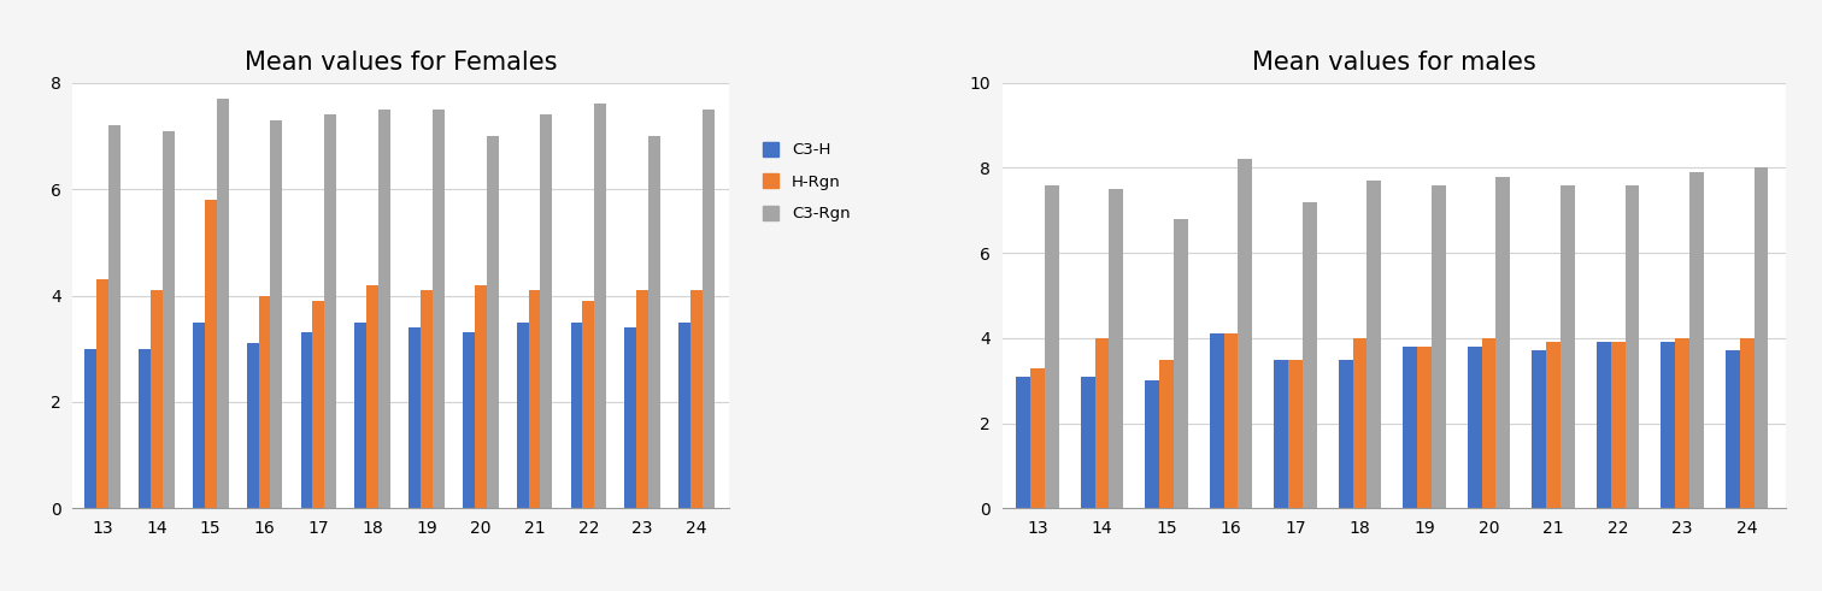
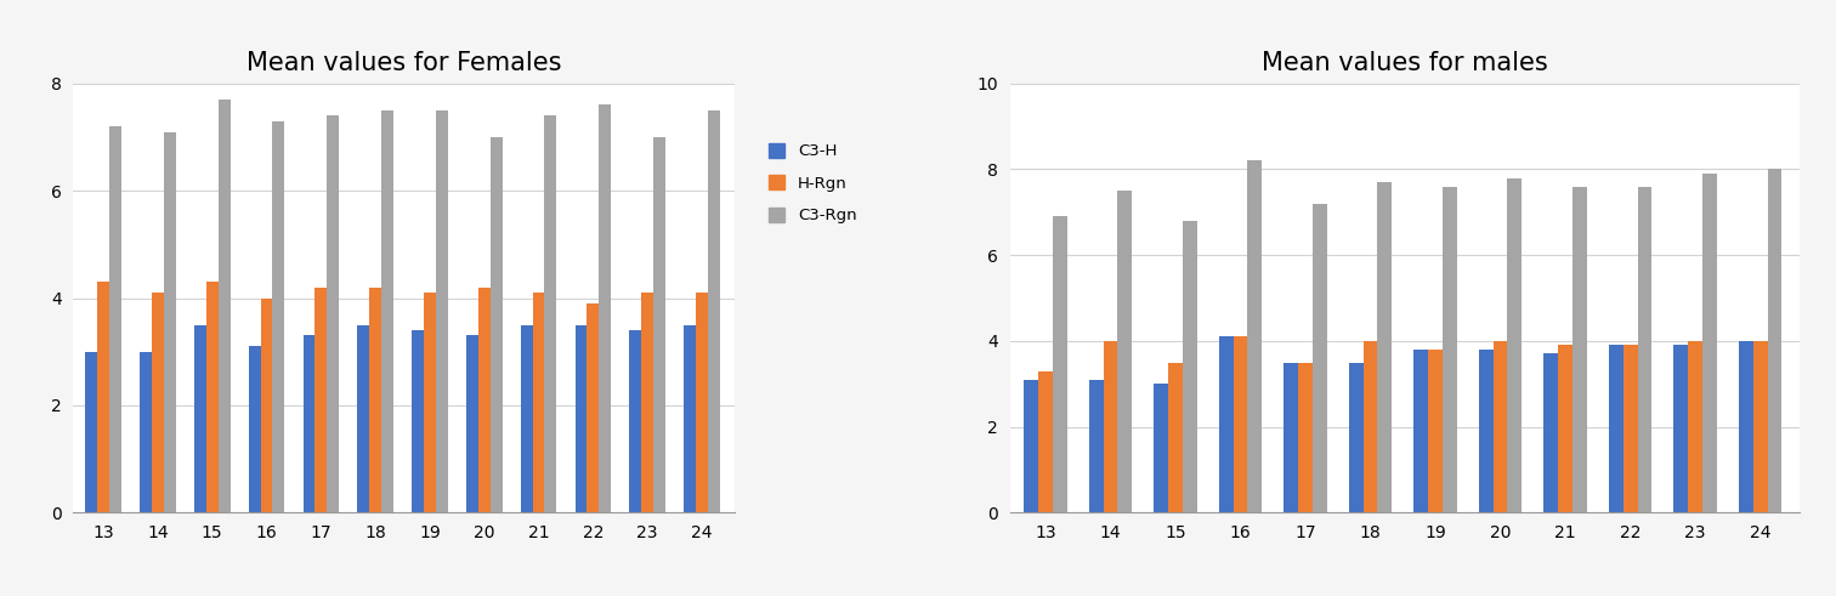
Mean values for Females/H-Rgn/15: 5.8 -> 4.3
Mean values for Females/H-Rgn/17: 3.9 -> 4.2
Mean values for males/C3-Rgn/13: 7.6 -> 6.9
Mean values for males/C3-H/24: 3.7 -> 4.0
